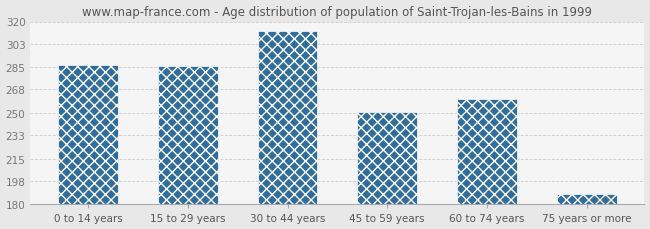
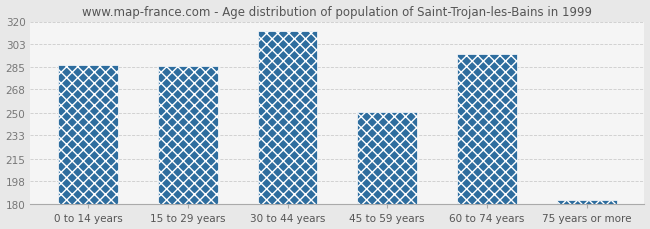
60 to 74 years: 261 -> 295
75 years or more: 188 -> 183
